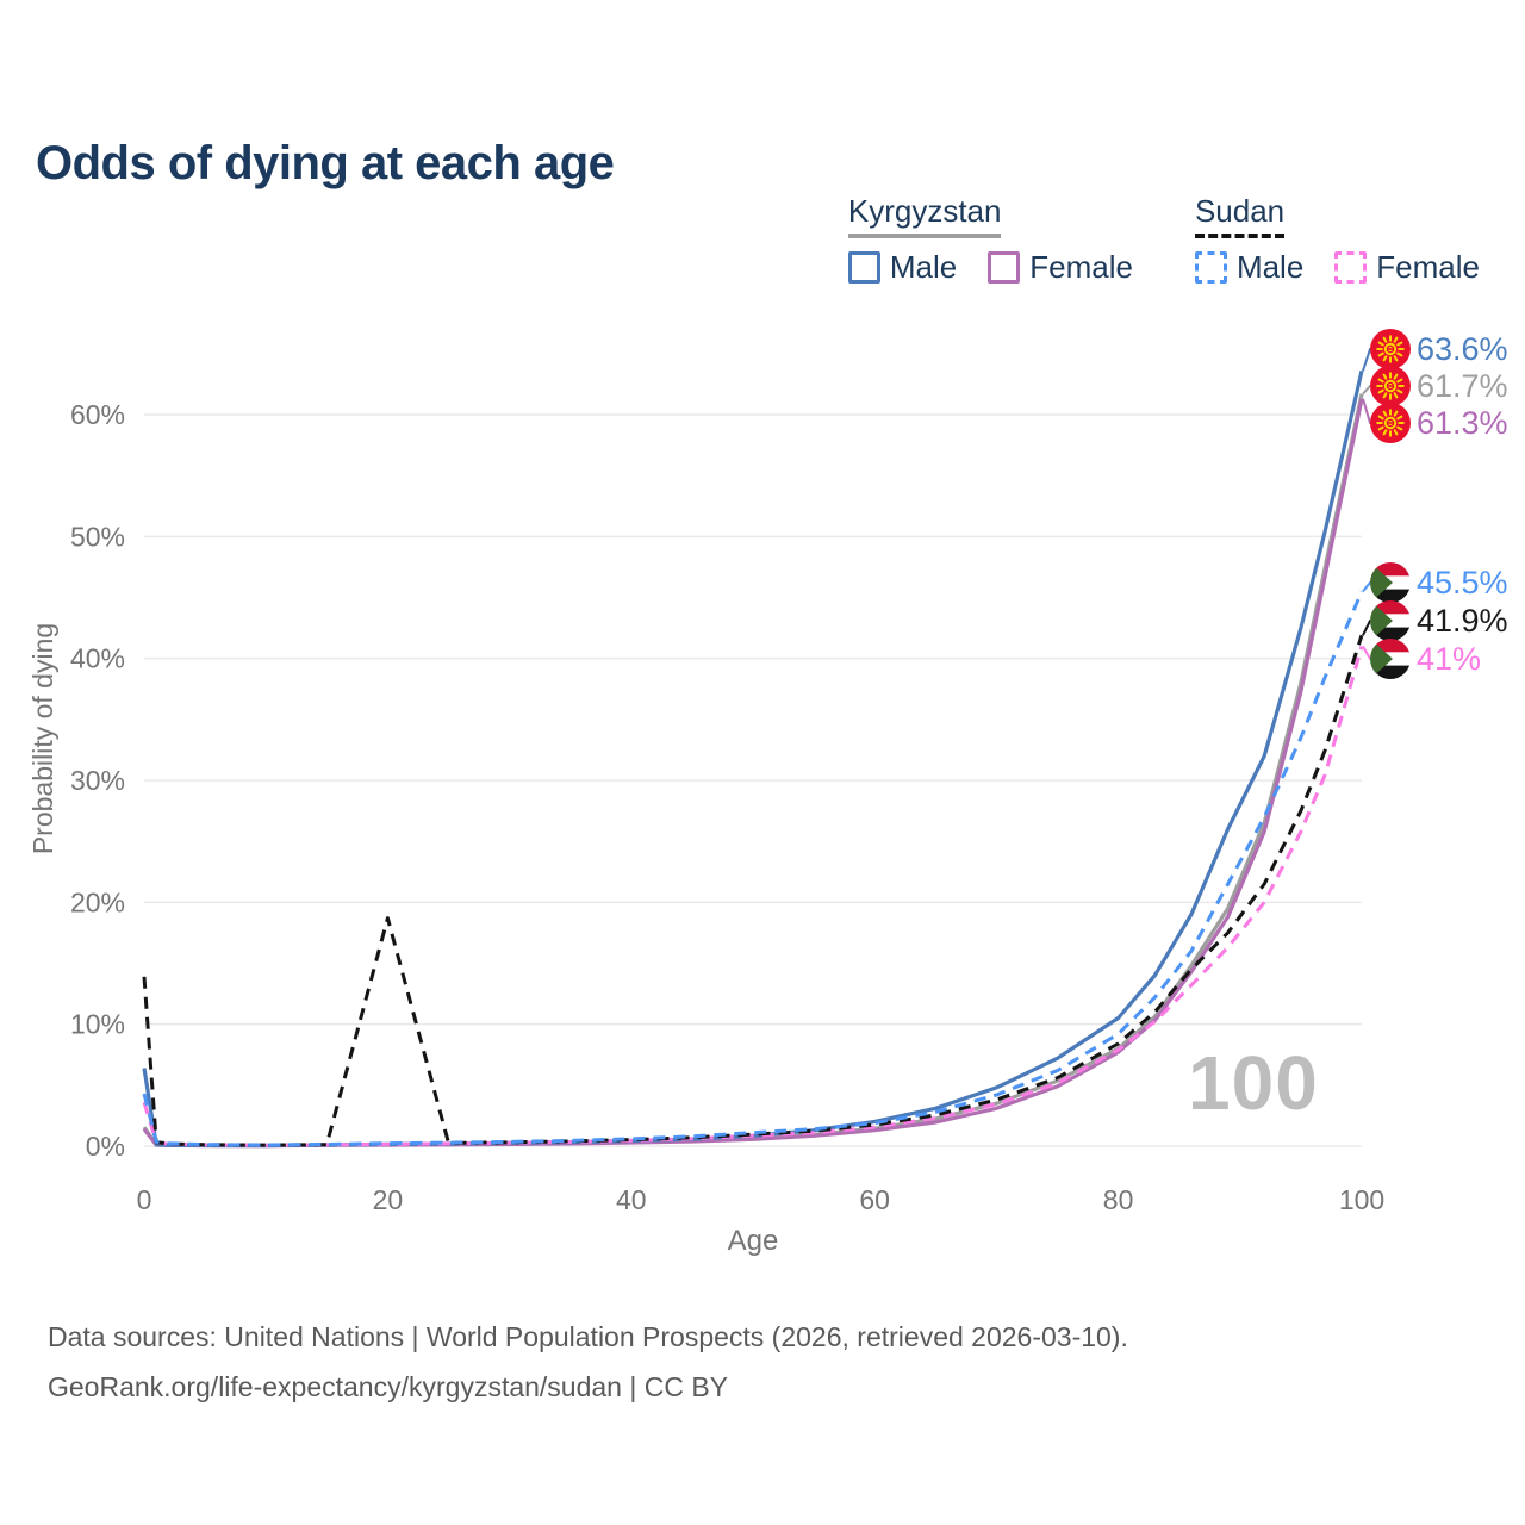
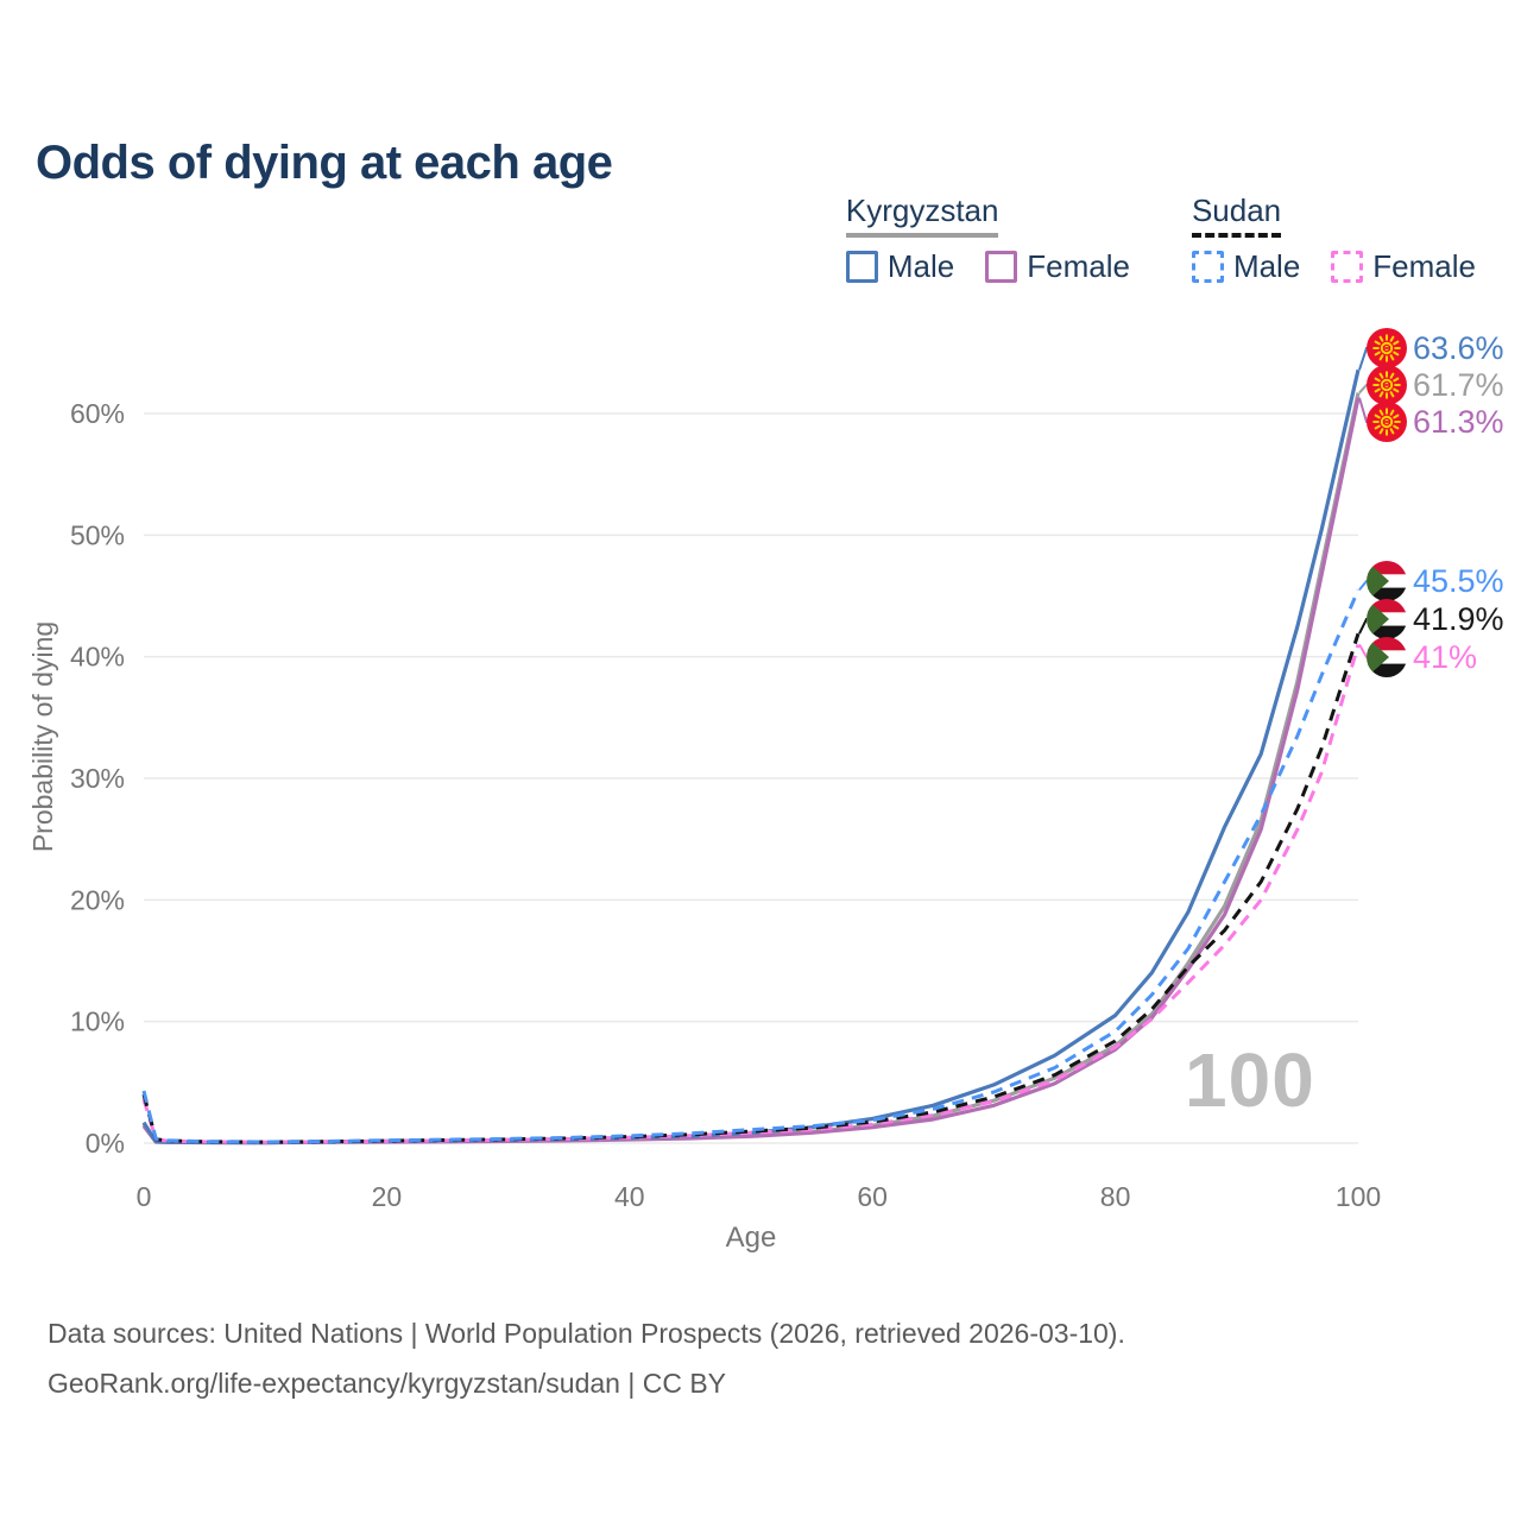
Kyrgyzstan Male/0: 6.4% -> 1.7%
Sudan/0: 13.9% -> 4.0%
Sudan/20: 18.7% -> 0.2%
